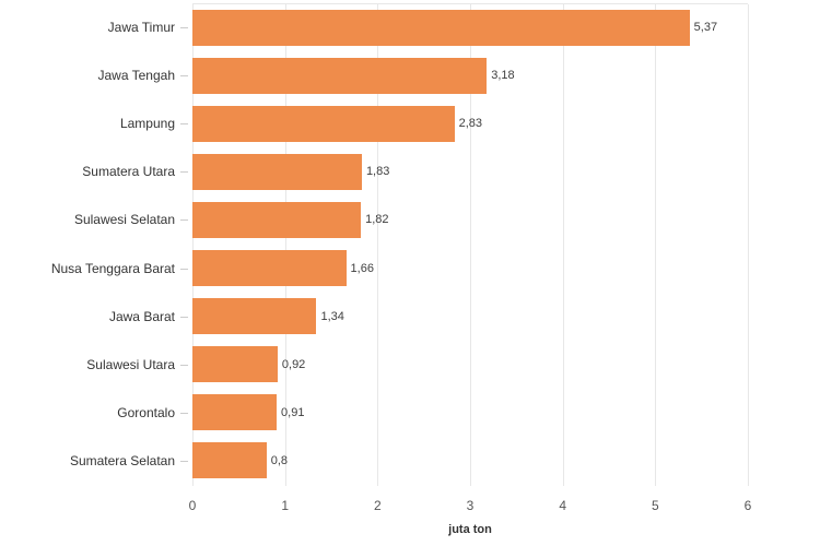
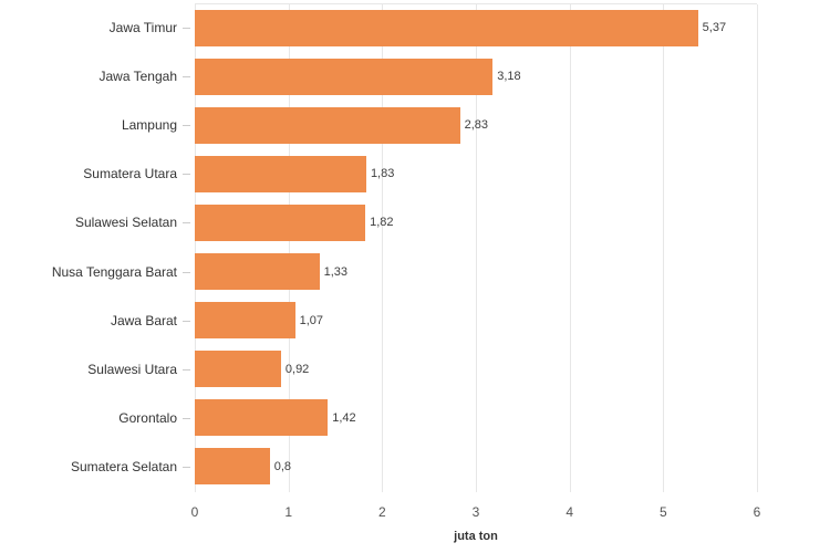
Nusa Tenggara Barat: 1,66 -> 1,33
Jawa Barat: 1,34 -> 1,07
Gorontalo: 0,91 -> 1,42
